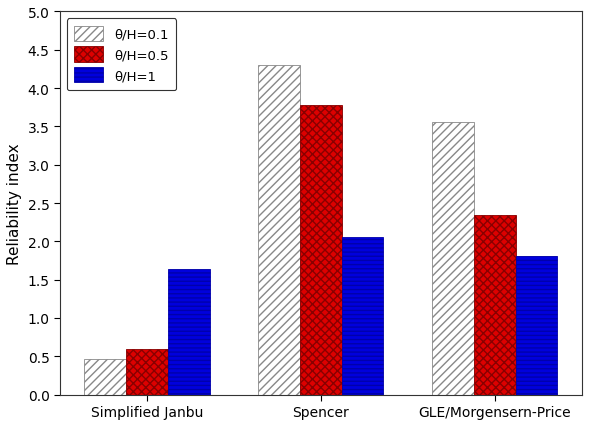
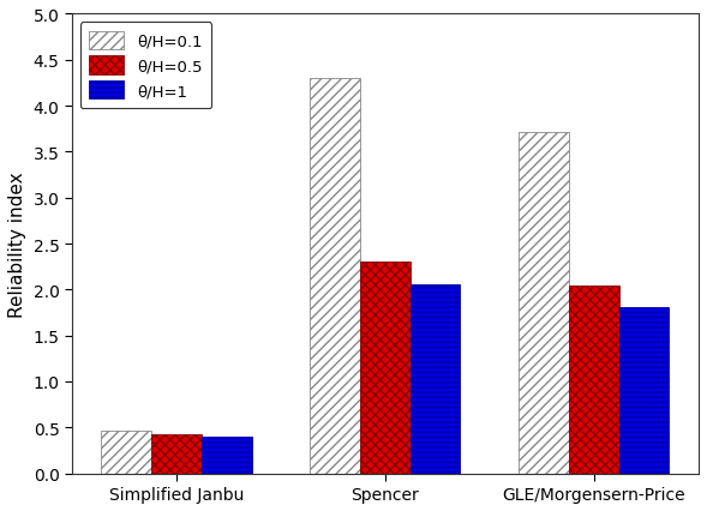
θ/H=0.5/Simplified Janbu: 0.60 -> 0.42
θ/H=1/Simplified Janbu: 1.64 -> 0.40
θ/H=0.5/Spencer: 3.78 -> 2.30
θ/H=0.1/GLE/Morgensern-Price: 3.56 -> 3.72
θ/H=0.5/GLE/Morgensern-Price: 2.34 -> 2.04
